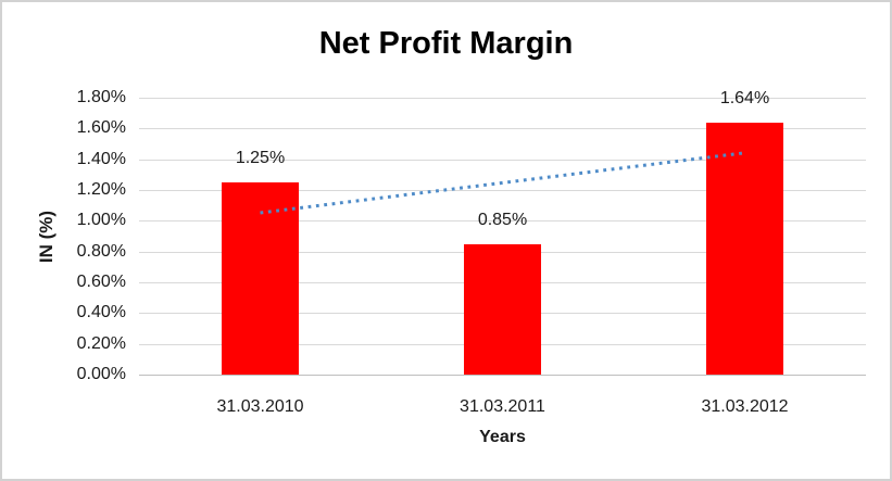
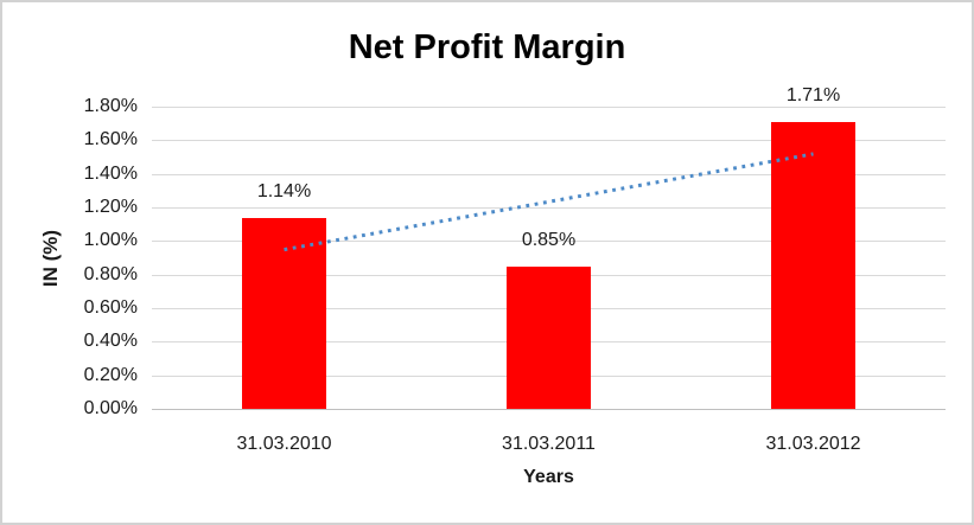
31.03.2010: 1.25% -> 1.14%
31.03.2012: 1.64% -> 1.71%
